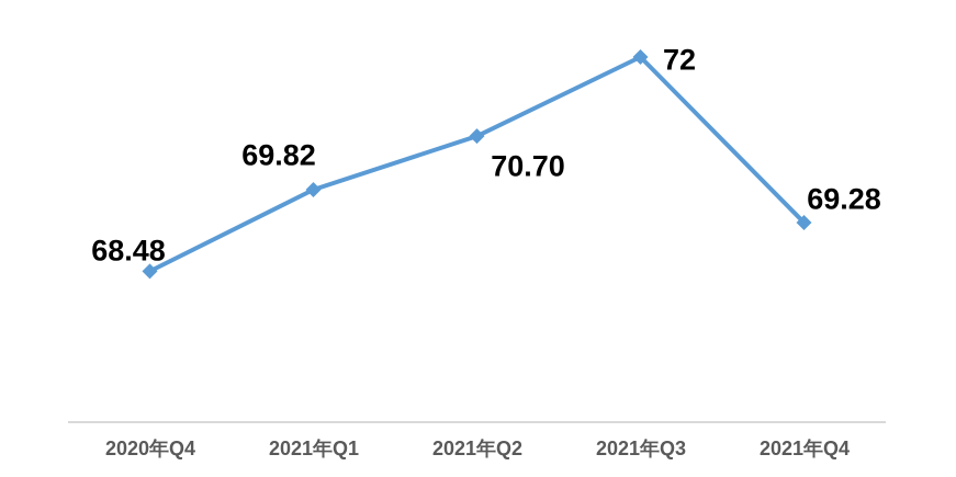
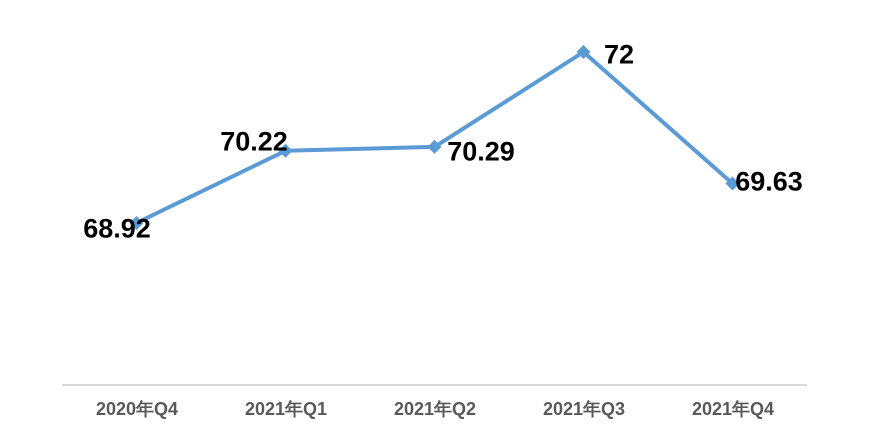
2020年Q4: 68.48 -> 68.92
2021年Q1: 69.82 -> 70.22
2021年Q2: 70.70 -> 70.29
2021年Q4: 69.28 -> 69.63
